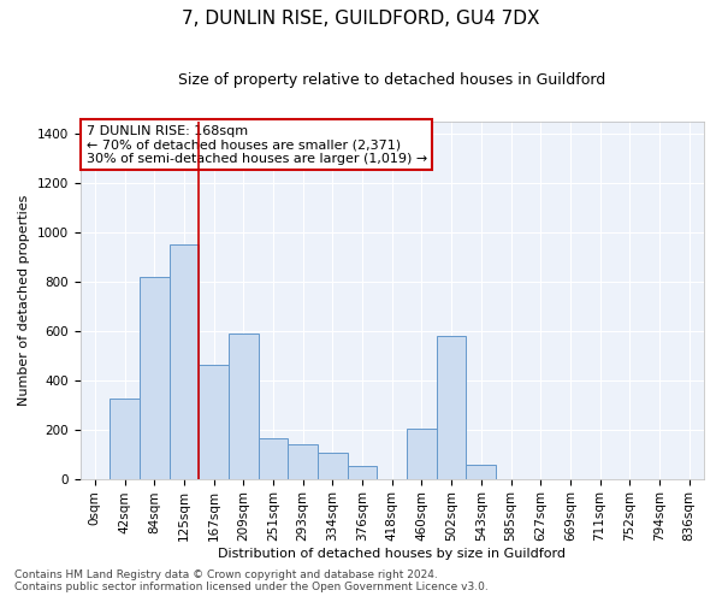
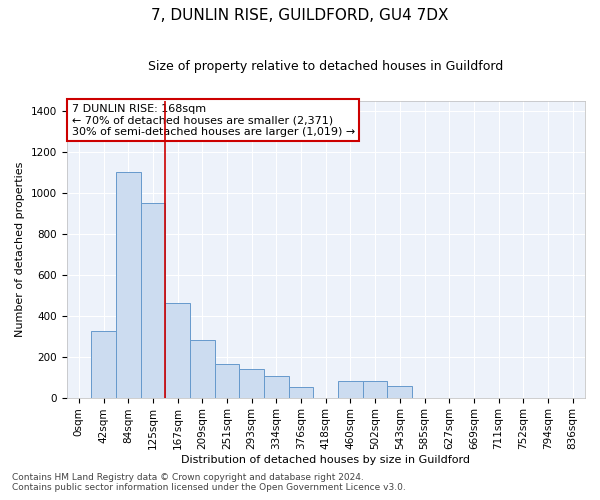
84sqm: 820 -> 1100
209sqm: 590 -> 280
460sqm: 205 -> 80
502sqm: 580 -> 80
